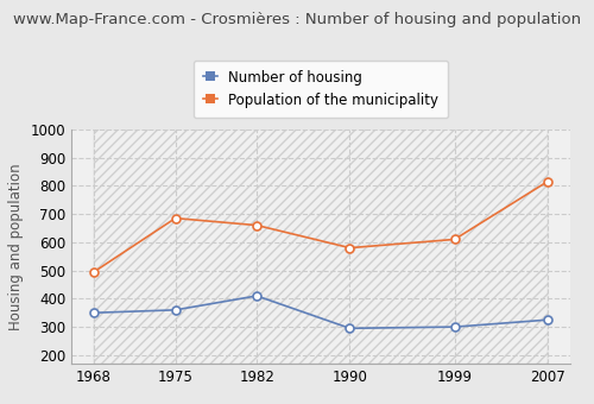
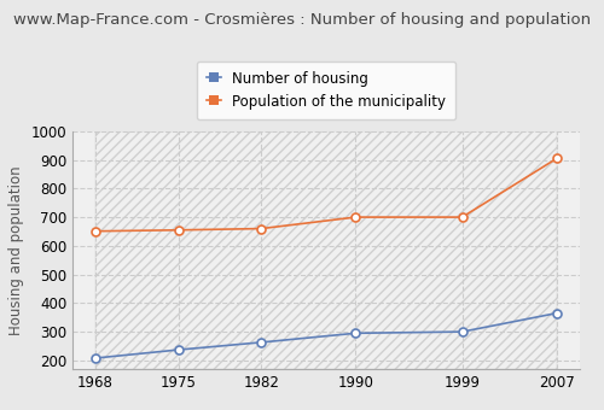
Number of housing/1968: 350 -> 208
Population of the municipality/1968: 495 -> 651
Number of housing/1975: 360 -> 237
Population of the municipality/1975: 685 -> 655
Number of housing/1982: 410 -> 263
Population of the municipality/1990: 580 -> 700
Population of the municipality/1999: 610 -> 700
Number of housing/2007: 325 -> 365
Population of the municipality/2007: 815 -> 905
